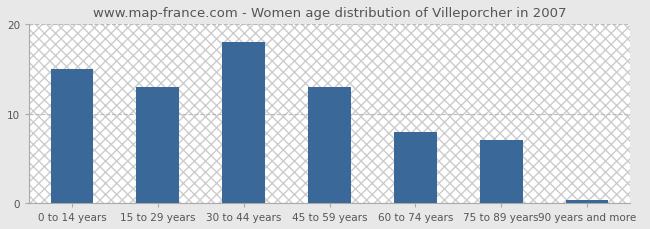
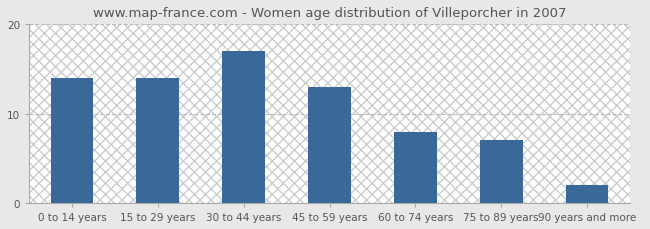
0 to 14 years: 15.0 -> 14.0
15 to 29 years: 13.0 -> 14.0
30 to 44 years: 18.0 -> 17.0
90 years and more: 0.3 -> 2.0
